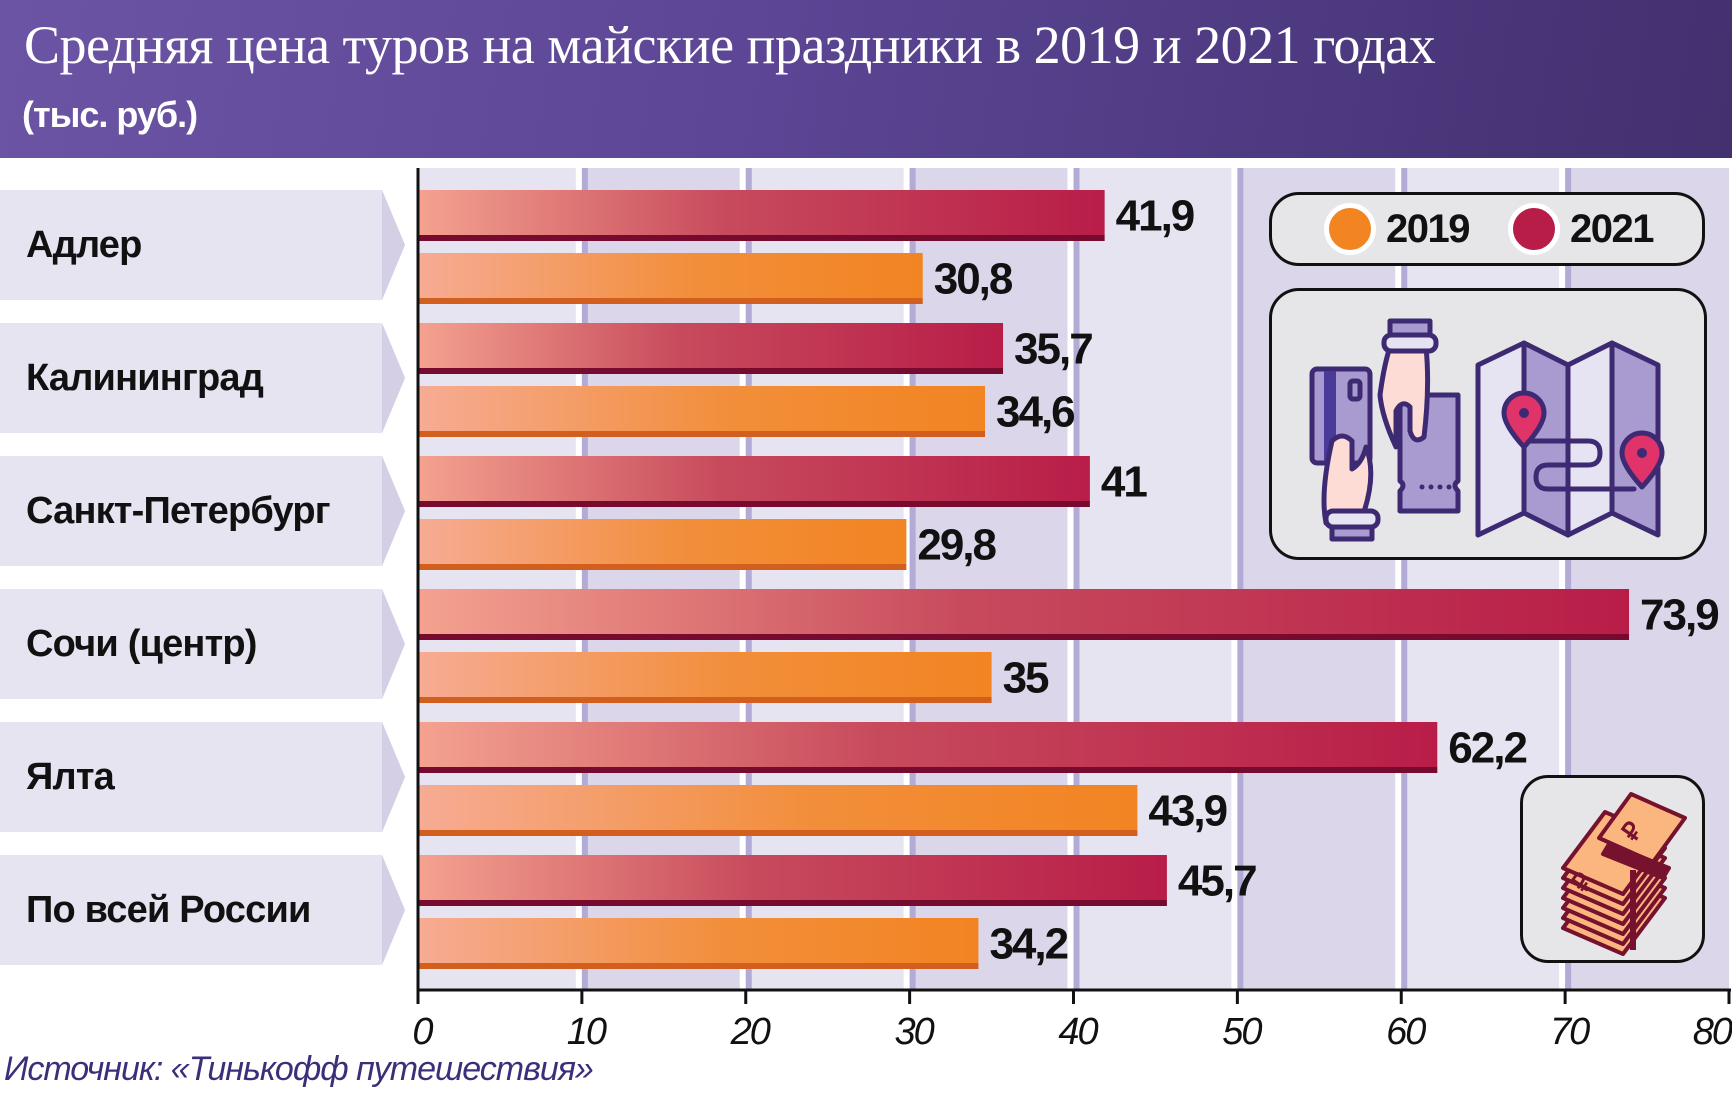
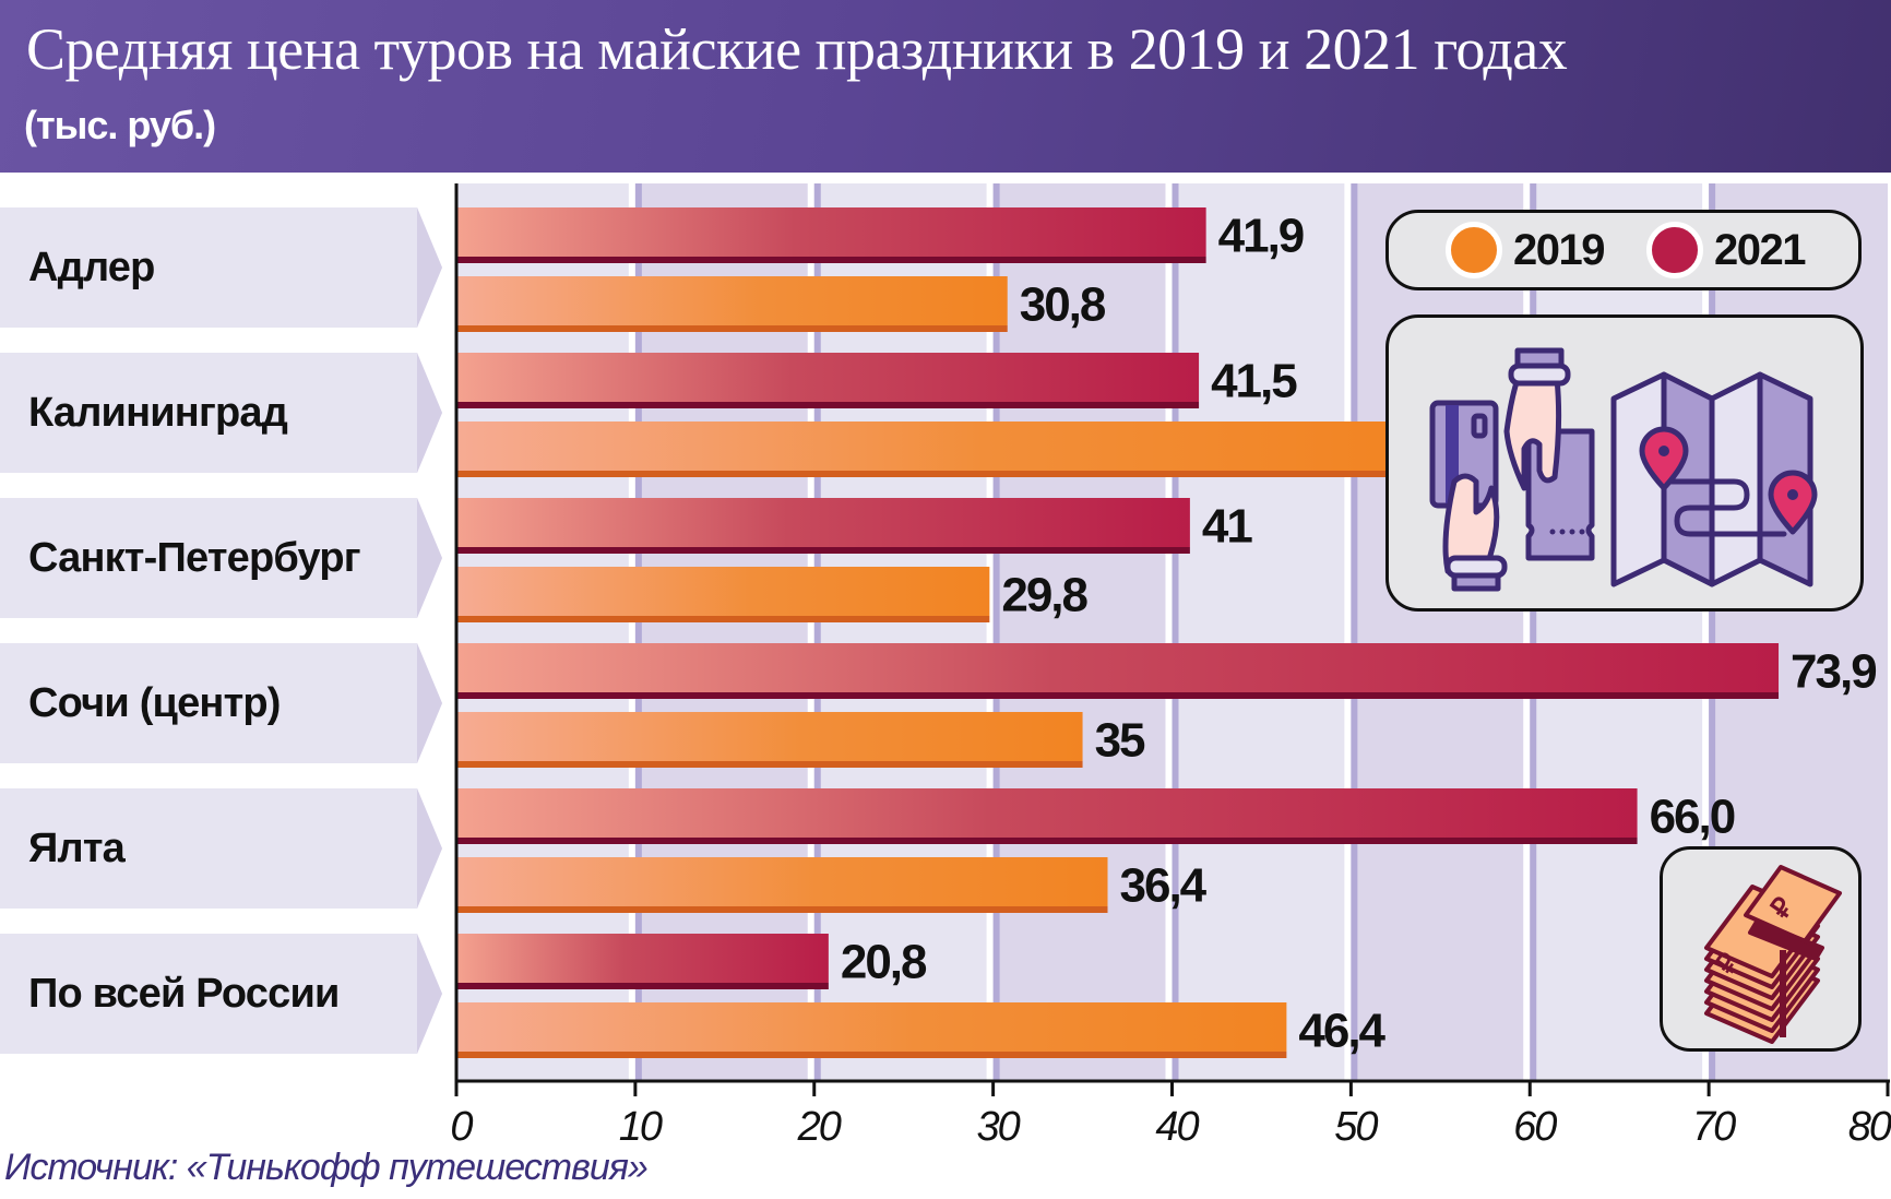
2021/Калининград: 35,7 -> 41,5
2019/Калининград: 34,6 -> 53,3
2021/Ялта: 62,2 -> 66,0
2019/Ялта: 43,9 -> 36,4
2021/По всей России: 45,7 -> 20,8
2019/По всей России: 34,2 -> 46,4
